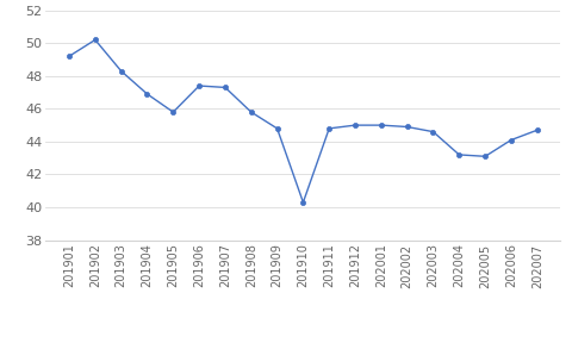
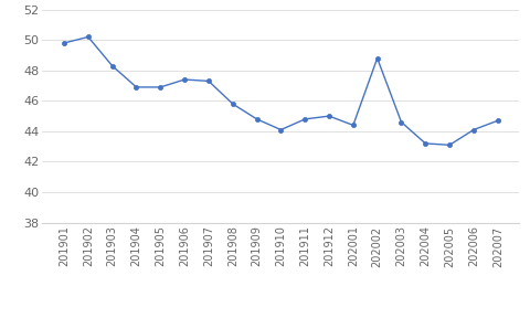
201901: 49.2 -> 49.8
201905: 45.8 -> 46.9
201910: 40.3 -> 44.1
202001: 45.0 -> 44.4
202002: 44.9 -> 48.8
